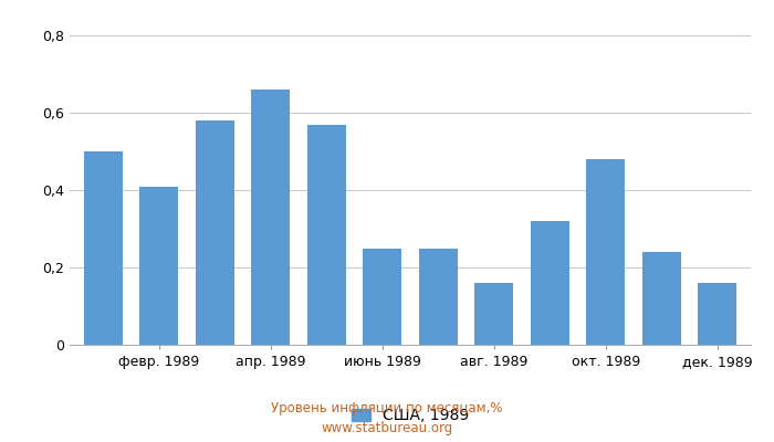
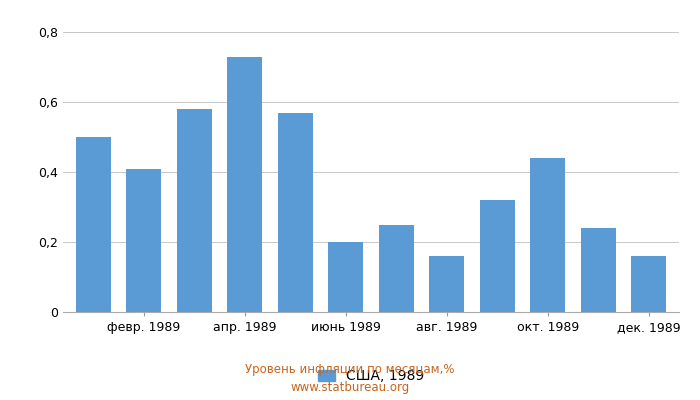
апр. 1989: 0,66 -> 0,73
июнь 1989: 0,25 -> 0,20
окт. 1989: 0,48 -> 0,44
